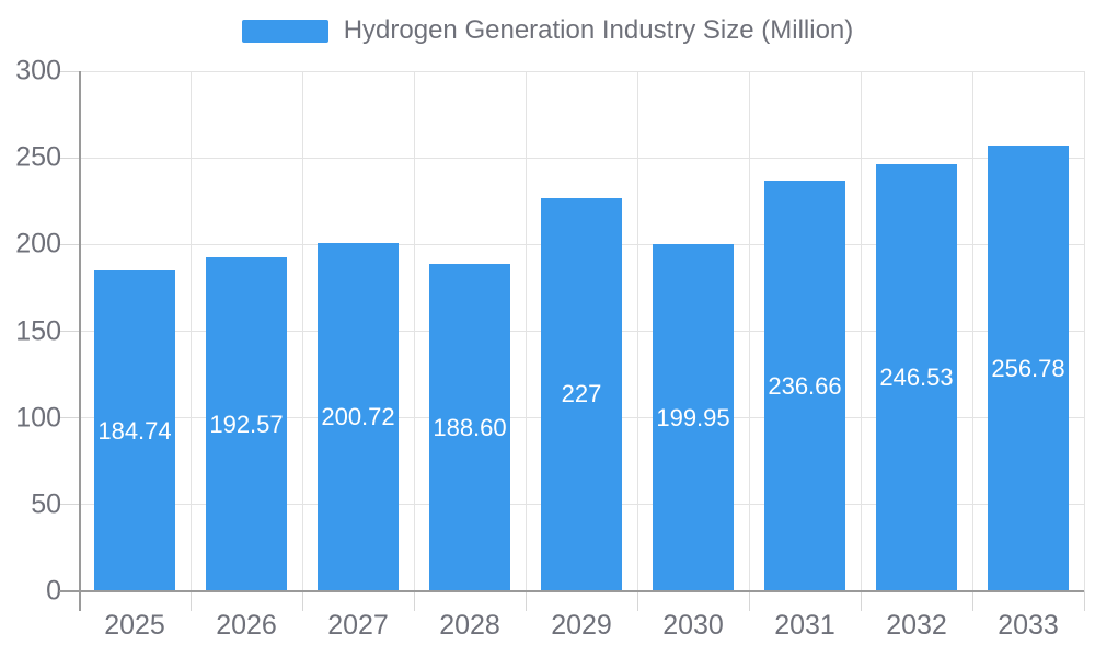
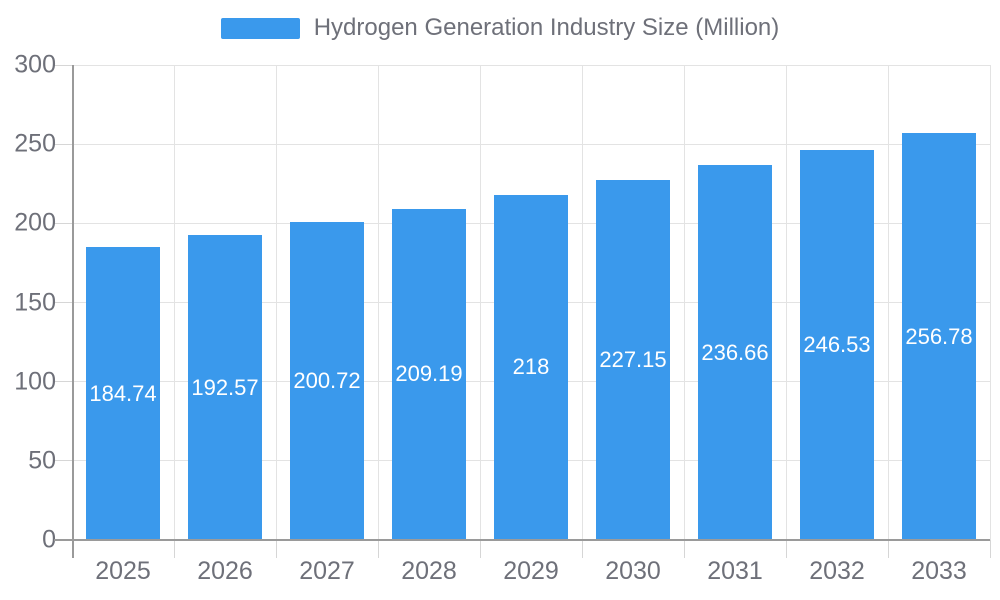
2028: 188.60 -> 209.19
2029: 227 -> 218
2030: 199.95 -> 227.15
